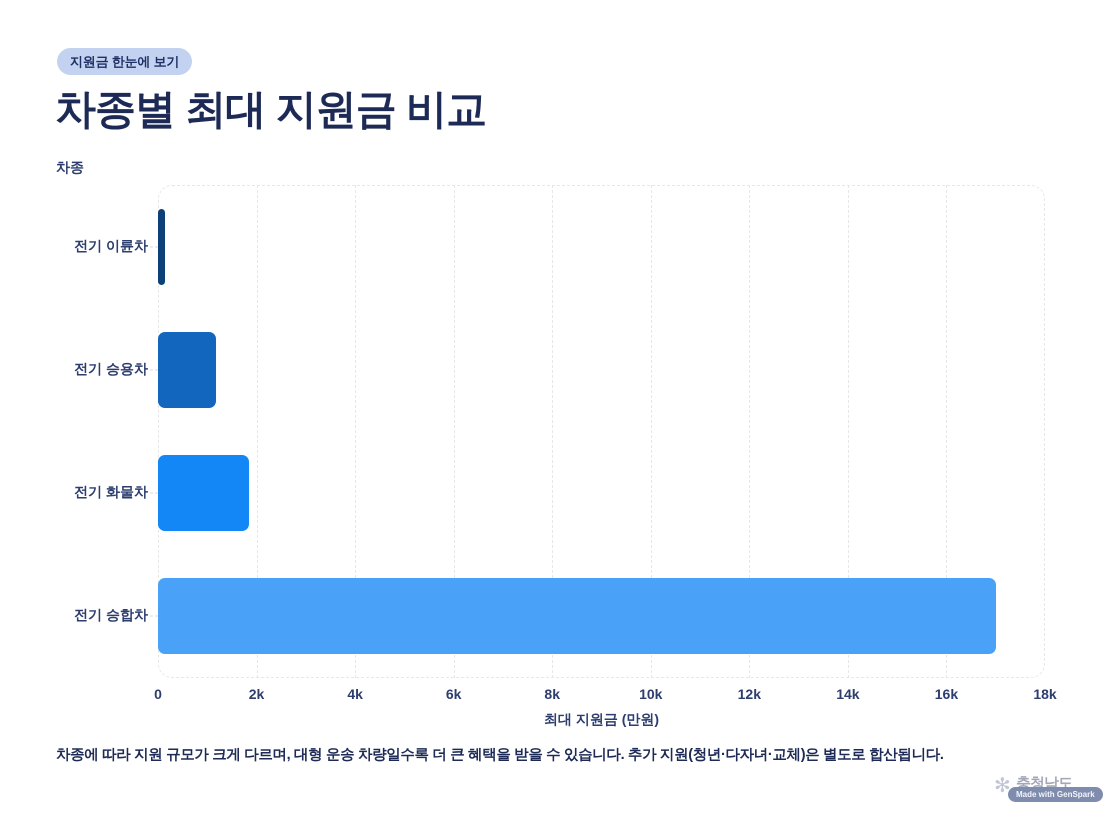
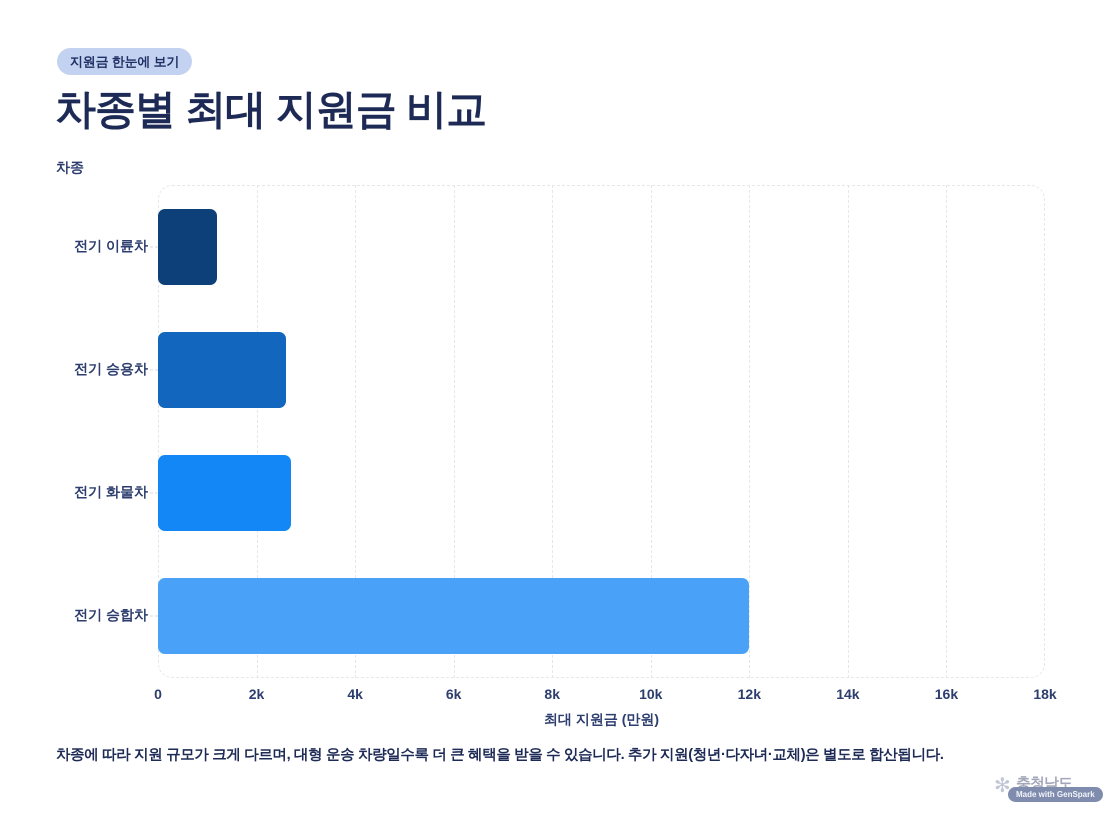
전기 이륜차: 0.2k -> 1.2k
전기 승용차: 1.2k -> 2.6k
전기 화물차: 1.8k -> 2.7k
전기 승합차: 17.0k -> 12.0k
